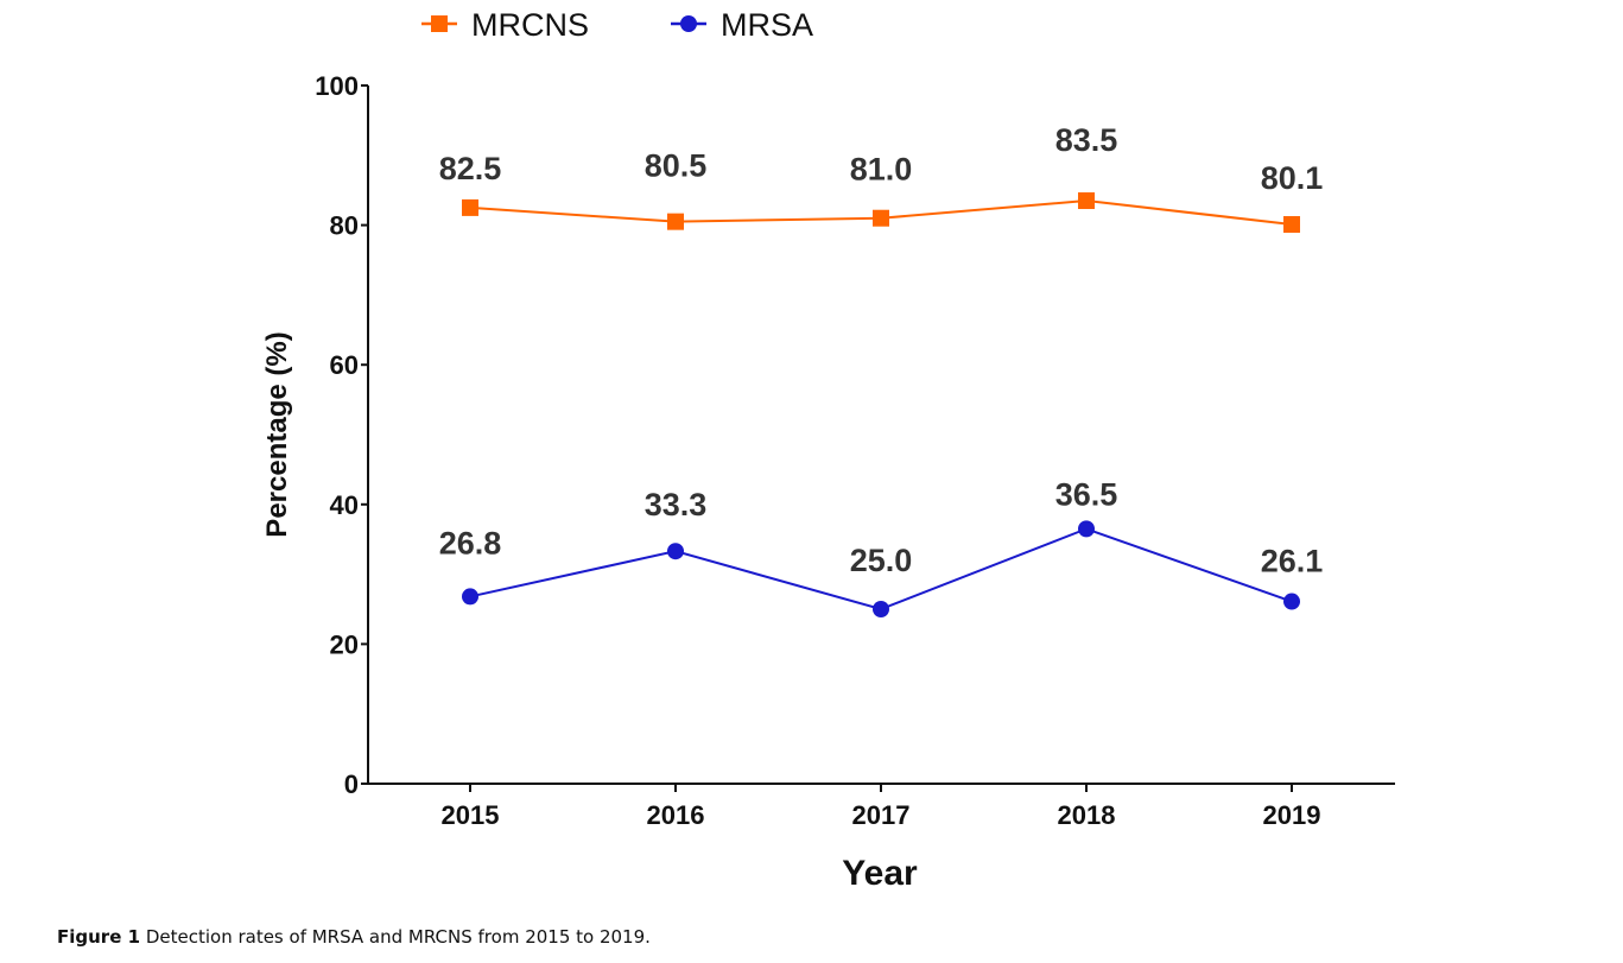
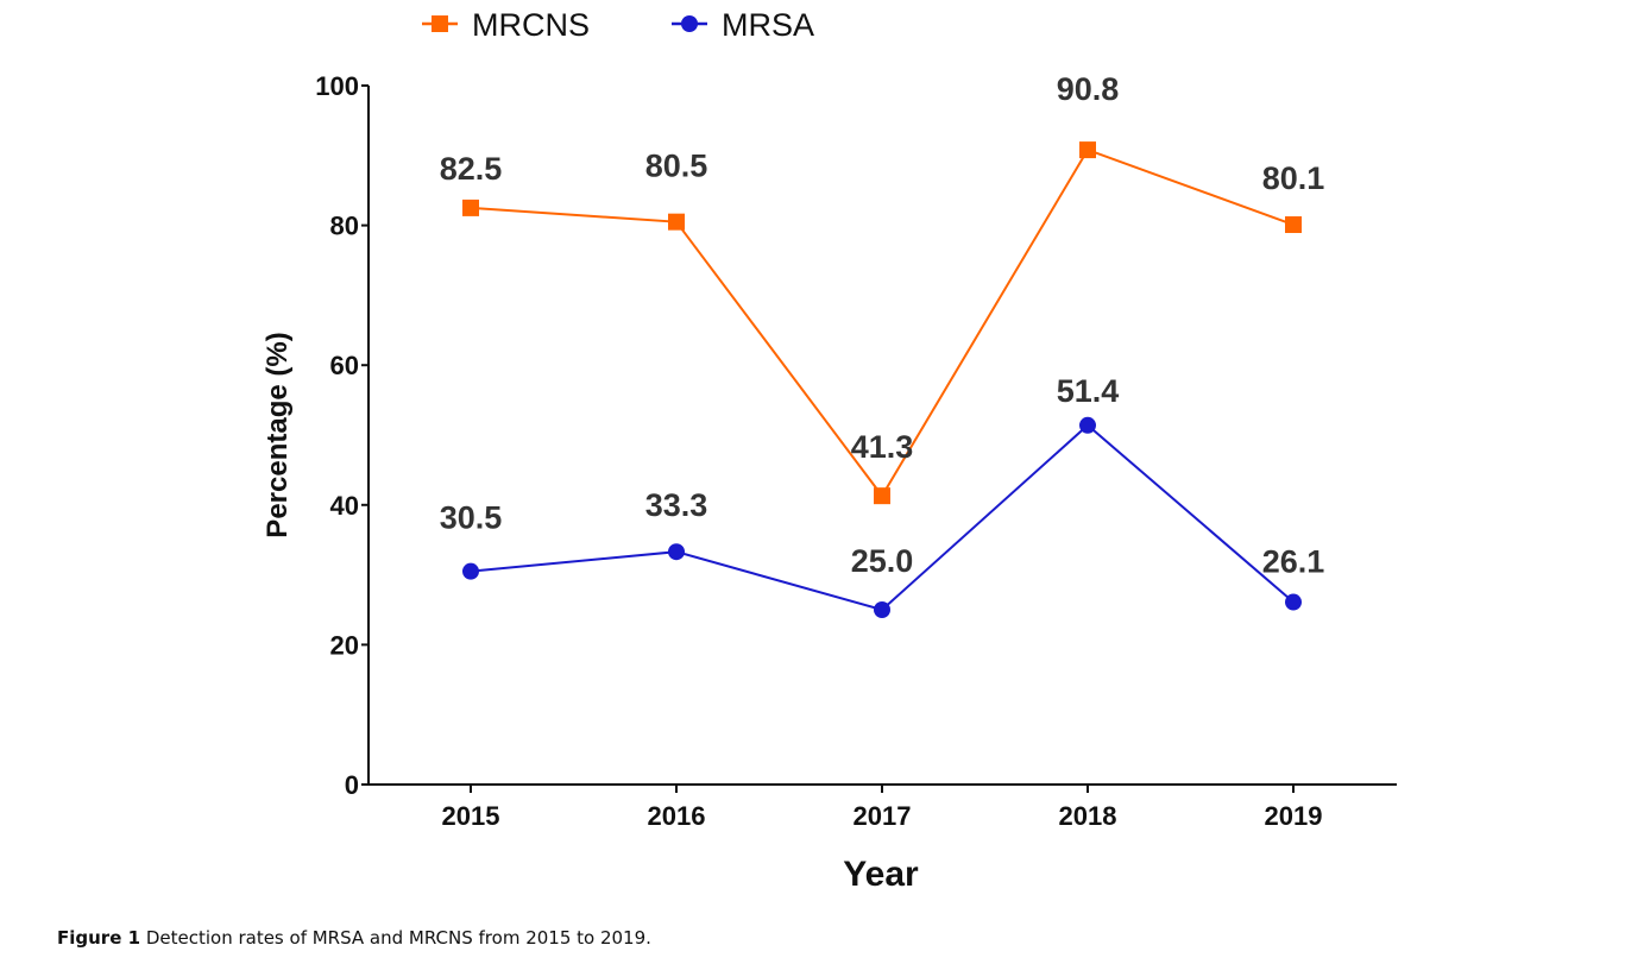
MRSA/2015: 26.8 -> 30.5
MRCNS/2017: 81.0 -> 41.3
MRCNS/2018: 83.5 -> 90.8
MRSA/2018: 36.5 -> 51.4
